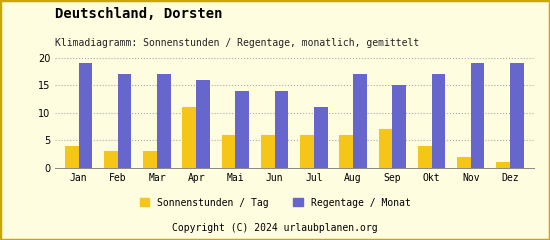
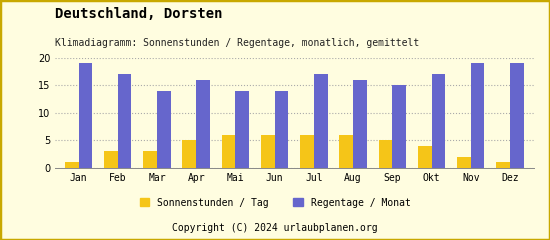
Sonnenstunden / Tag/Jan: 4 -> 1
Regentage / Monat/Mar: 17 -> 14
Sonnenstunden / Tag/Apr: 11 -> 5
Regentage / Monat/Jul: 11 -> 17
Regentage / Monat/Aug: 17 -> 16
Sonnenstunden / Tag/Sep: 7 -> 5
